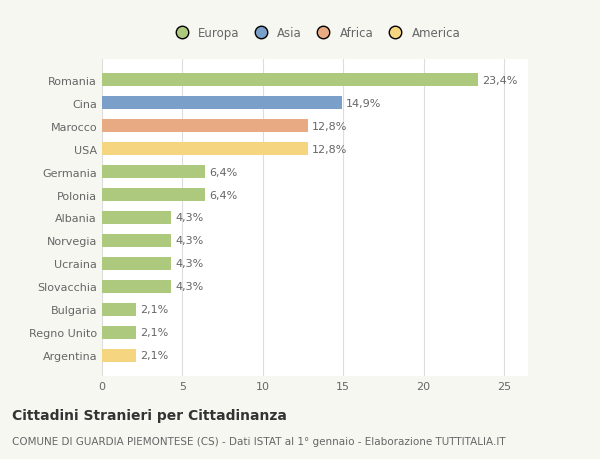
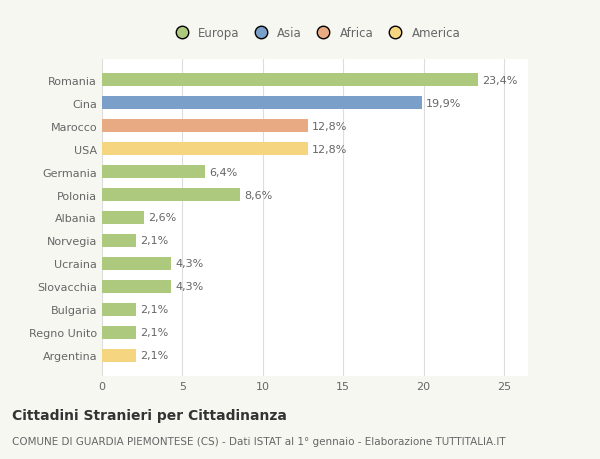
Cina: 14,9% -> 19,9%
Polonia: 6,4% -> 8,6%
Albania: 4,3% -> 2,6%
Norvegia: 4,3% -> 2,1%
